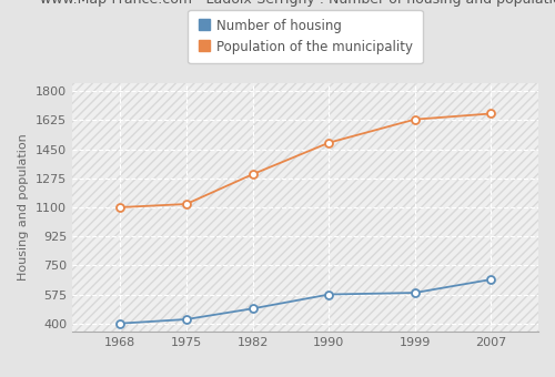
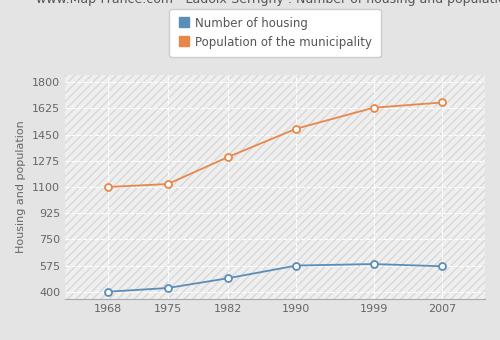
Number of housing/2007: 660 -> 570
